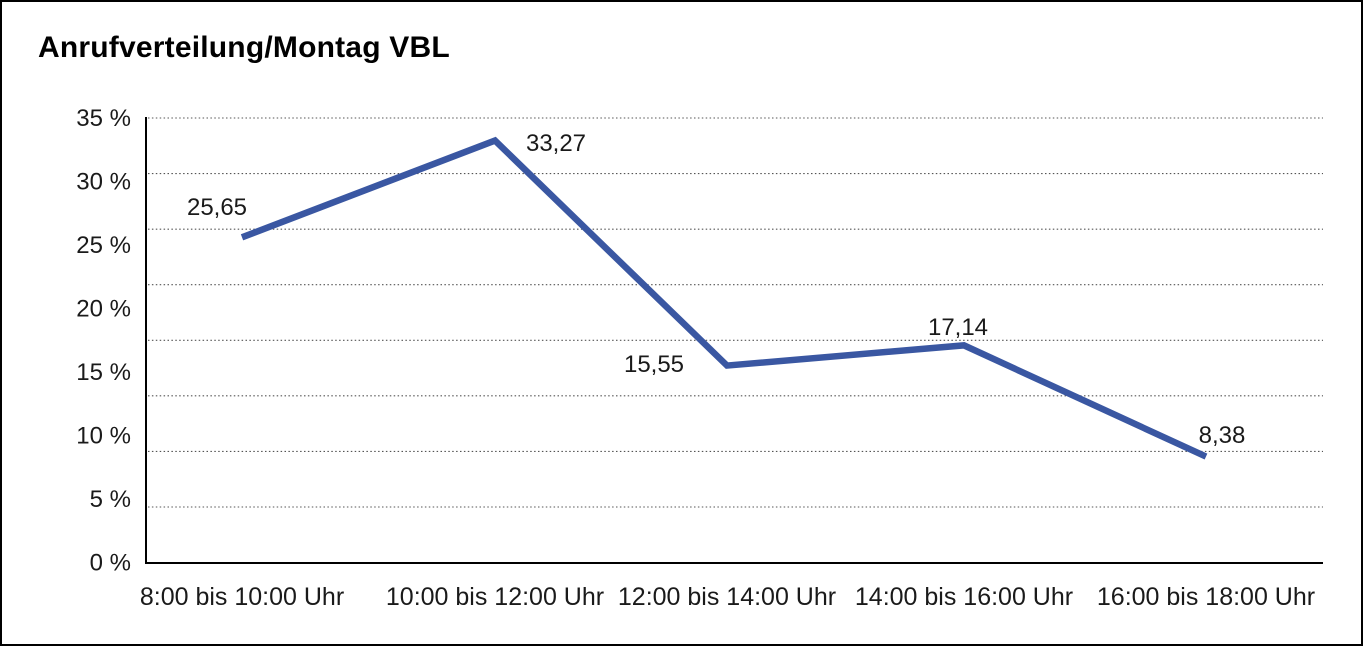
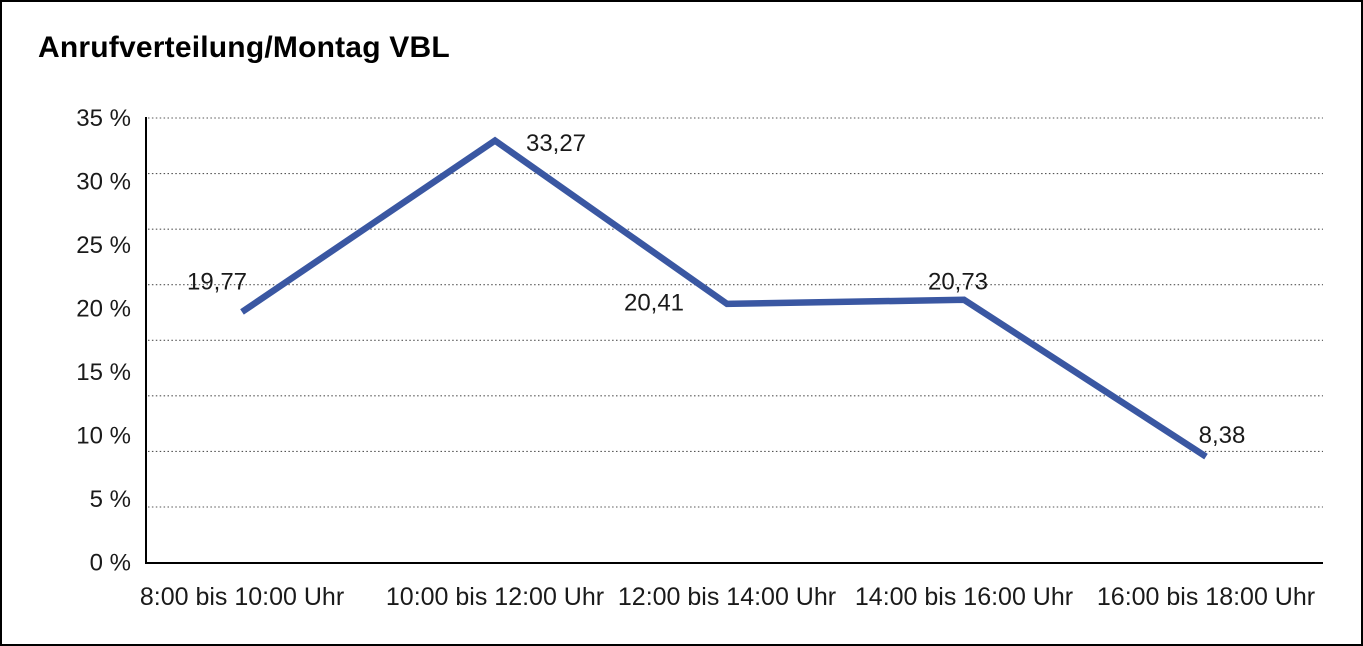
8:00 bis 10:00 Uhr: 25,65 -> 19,77
12:00 bis 14:00 Uhr: 15,55 -> 20,41
14:00 bis 16:00 Uhr: 17,14 -> 20,73
